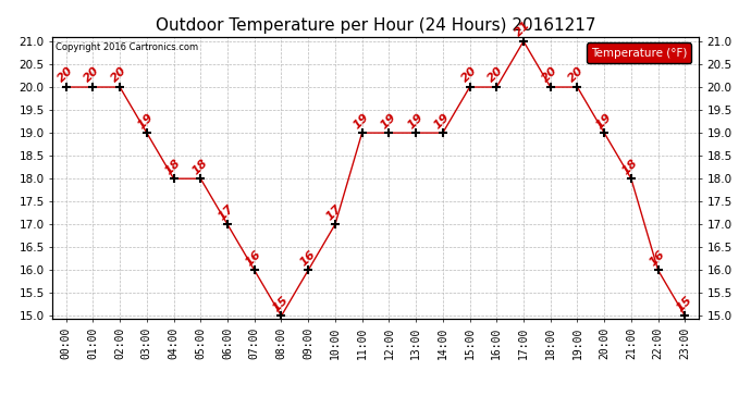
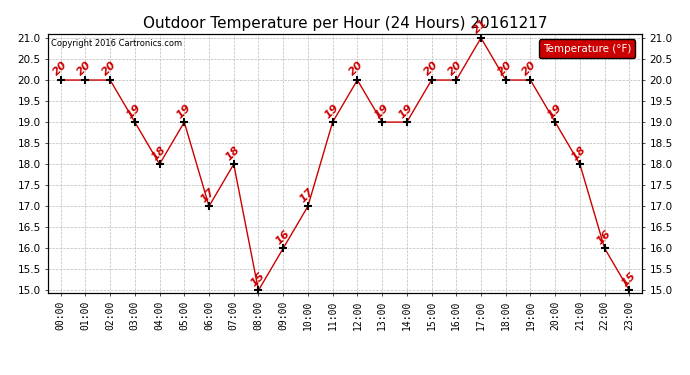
05:00: 18 -> 19
07:00: 16 -> 18
12:00: 19 -> 20
